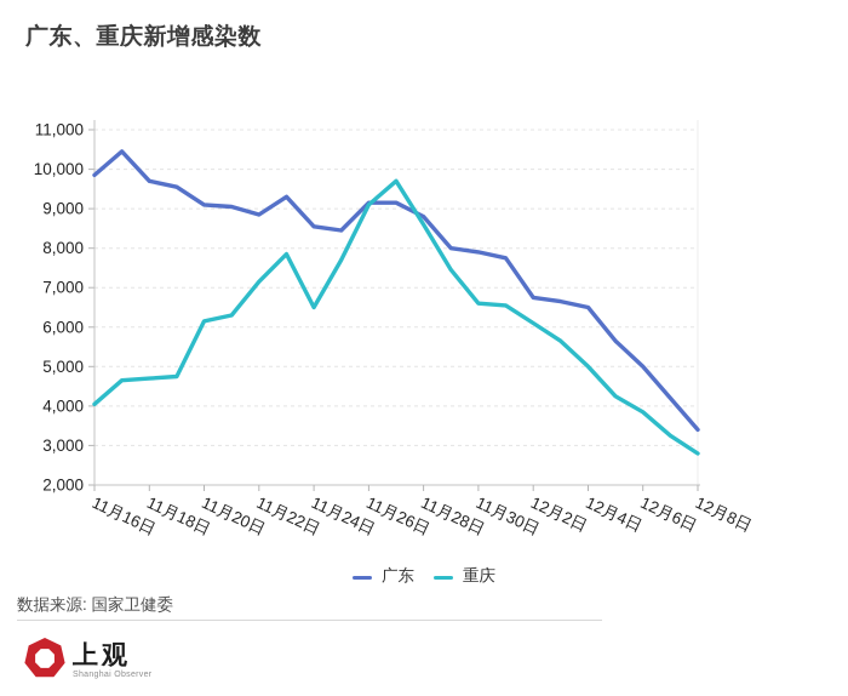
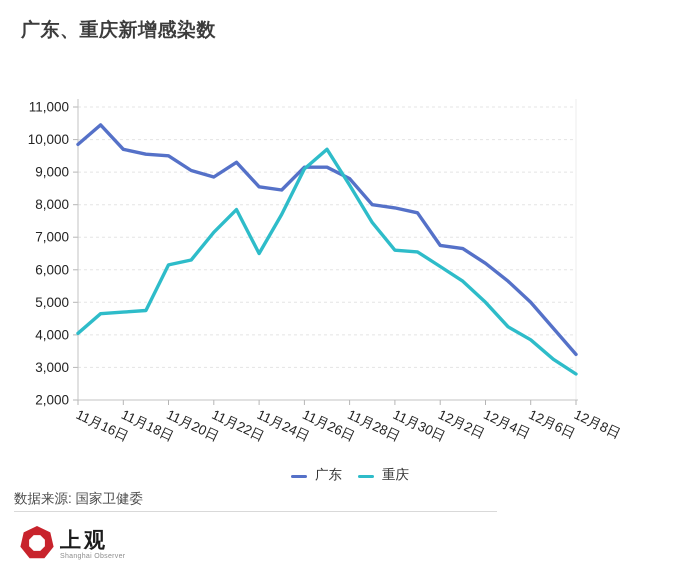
广东/11月20日: 9100 -> 9500
广东/12月4日: 6500 -> 6200
